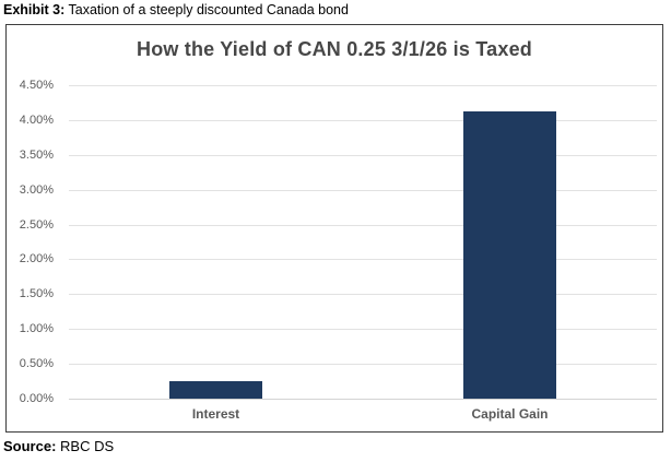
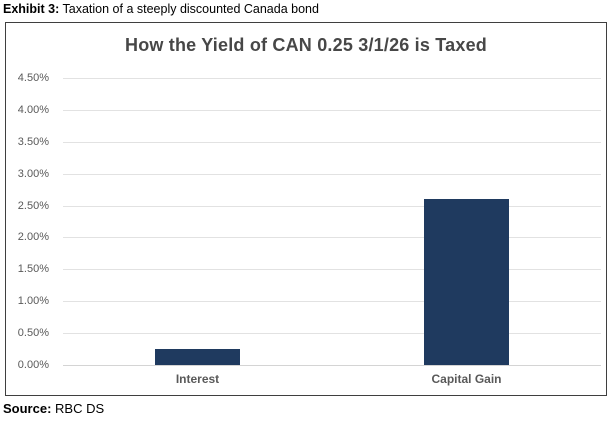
Capital Gain: 4.1% -> 2.6%
